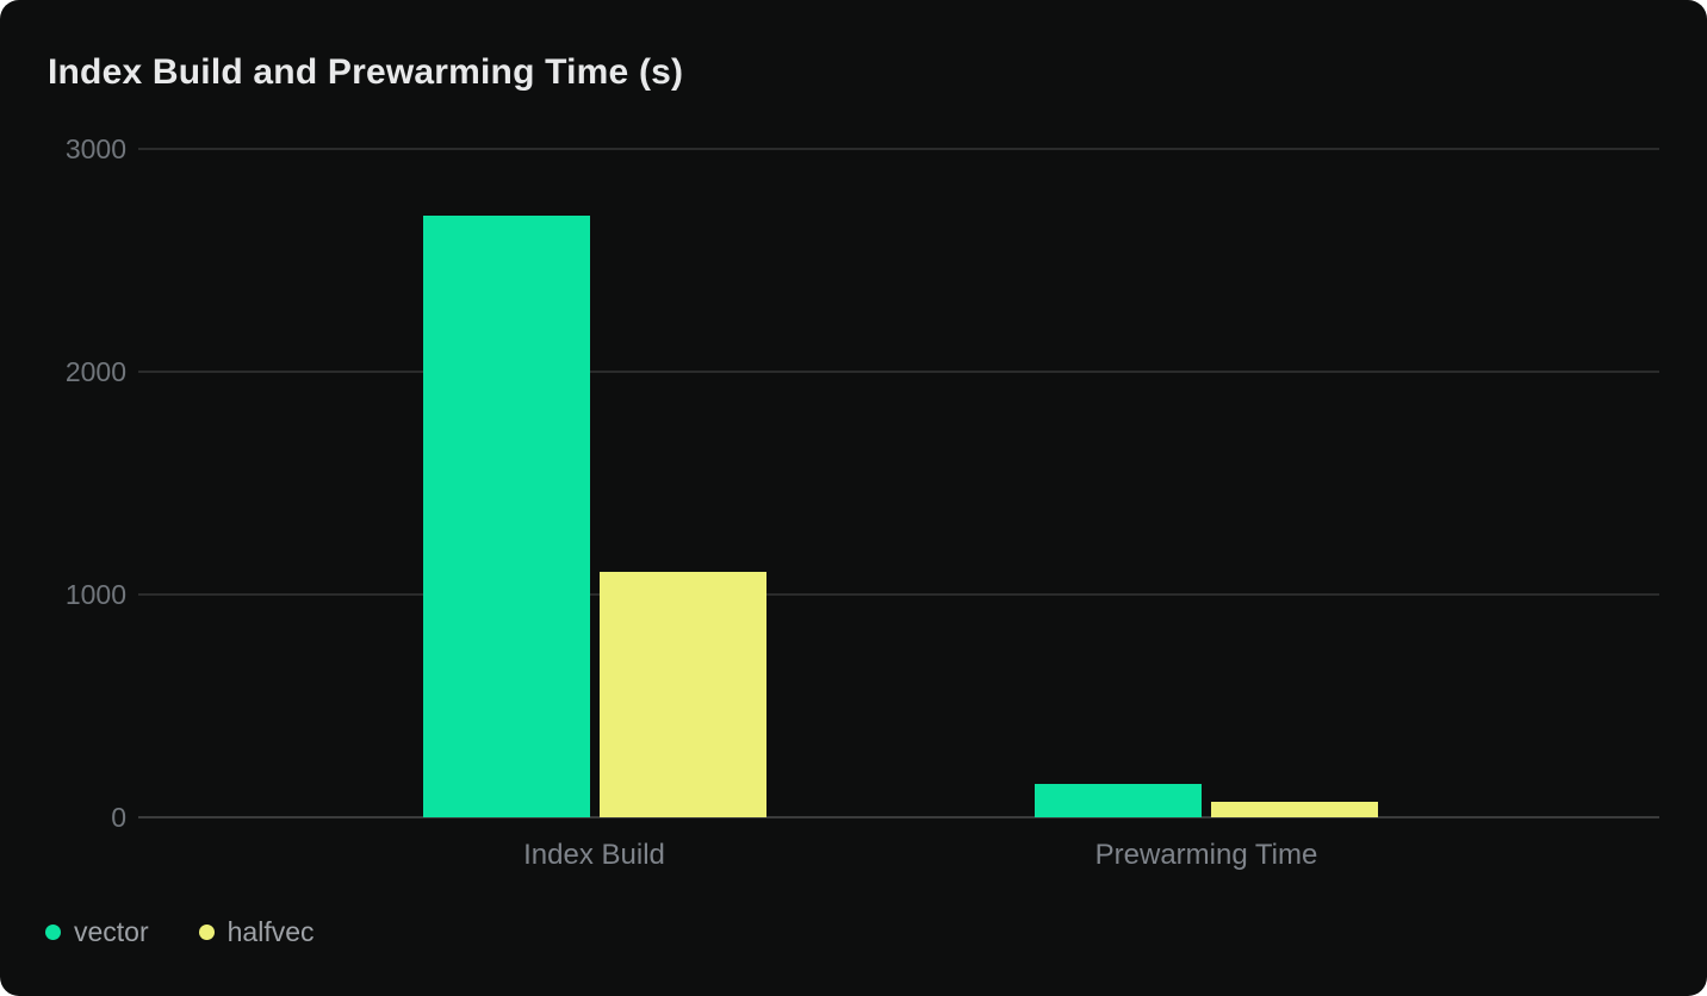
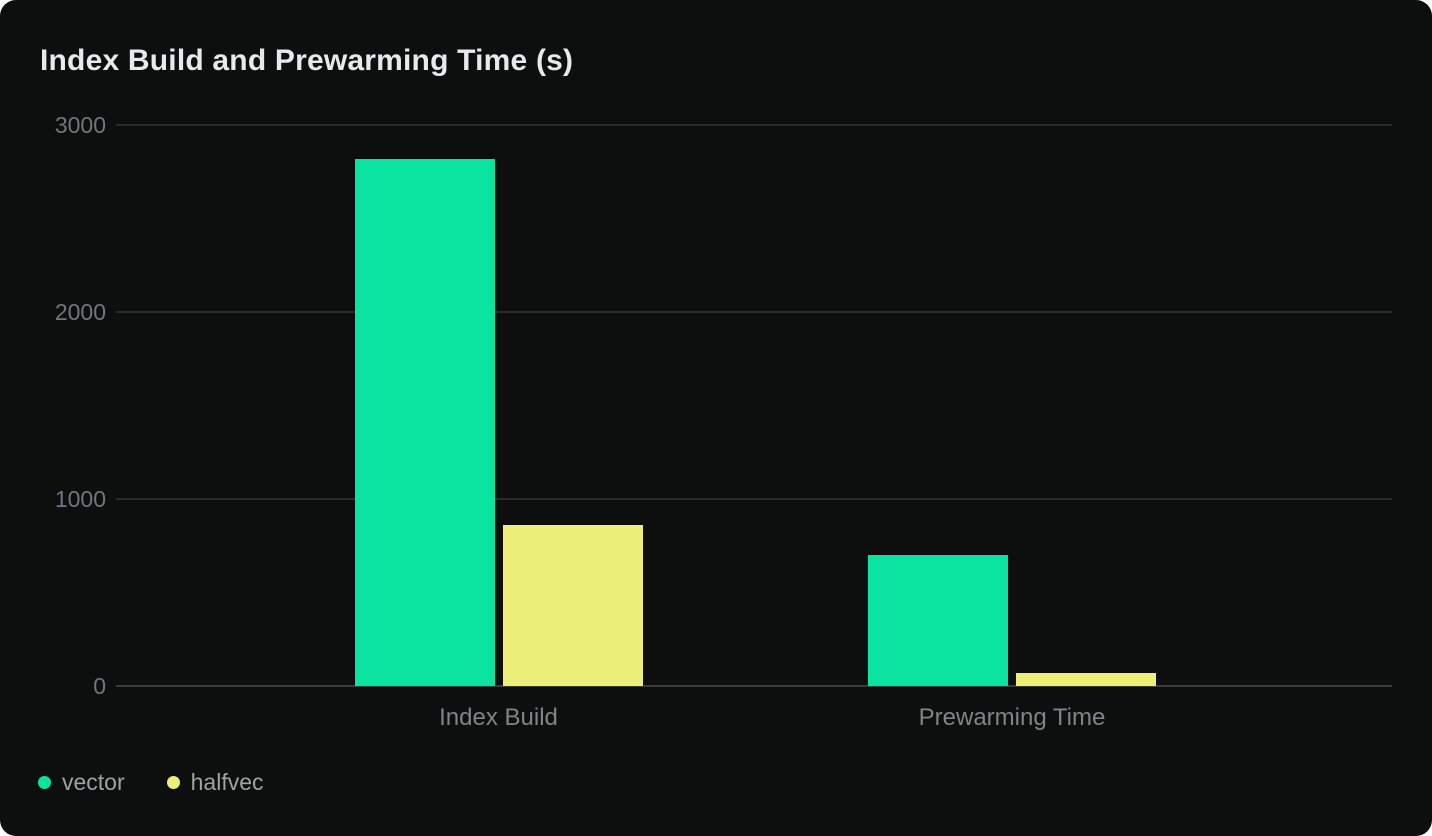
vector/Index Build: 2700 -> 2820
halfvec/Index Build: 1100 -> 860
vector/Prewarming Time: 150 -> 700
